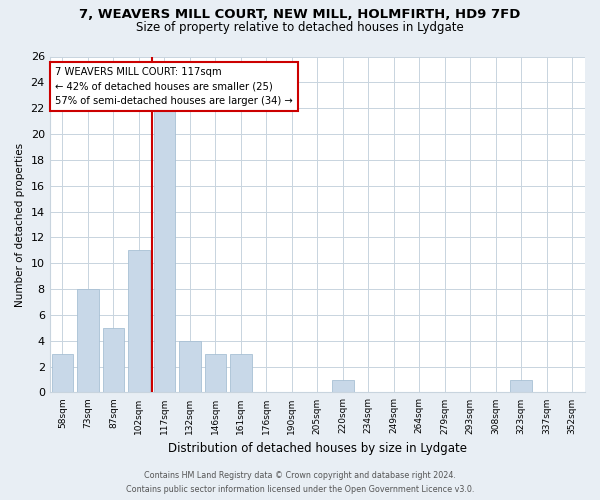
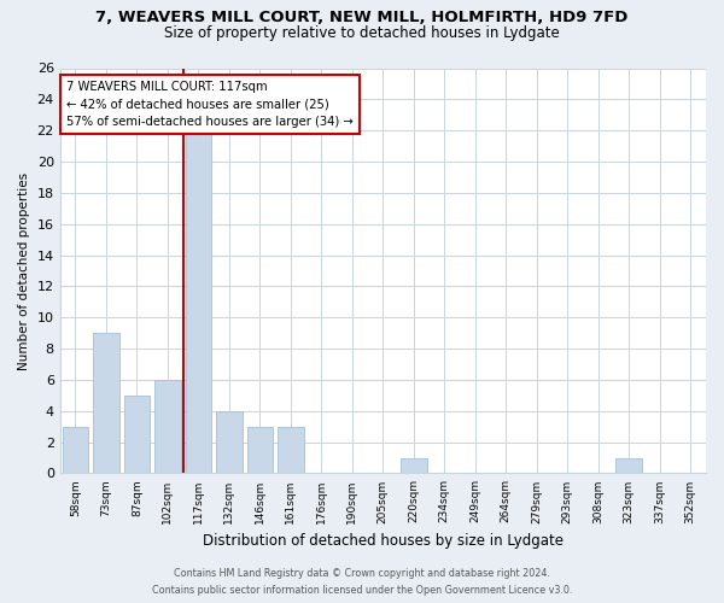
73sqm: 8 -> 9
102sqm: 11 -> 6
